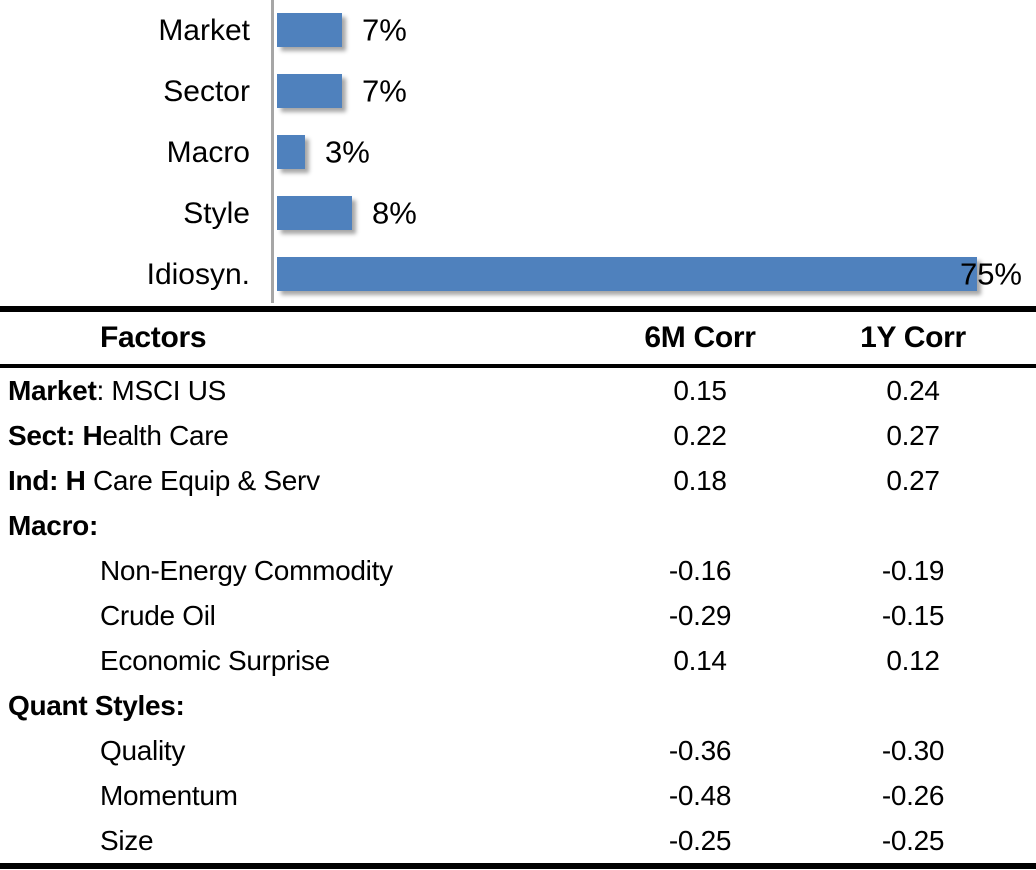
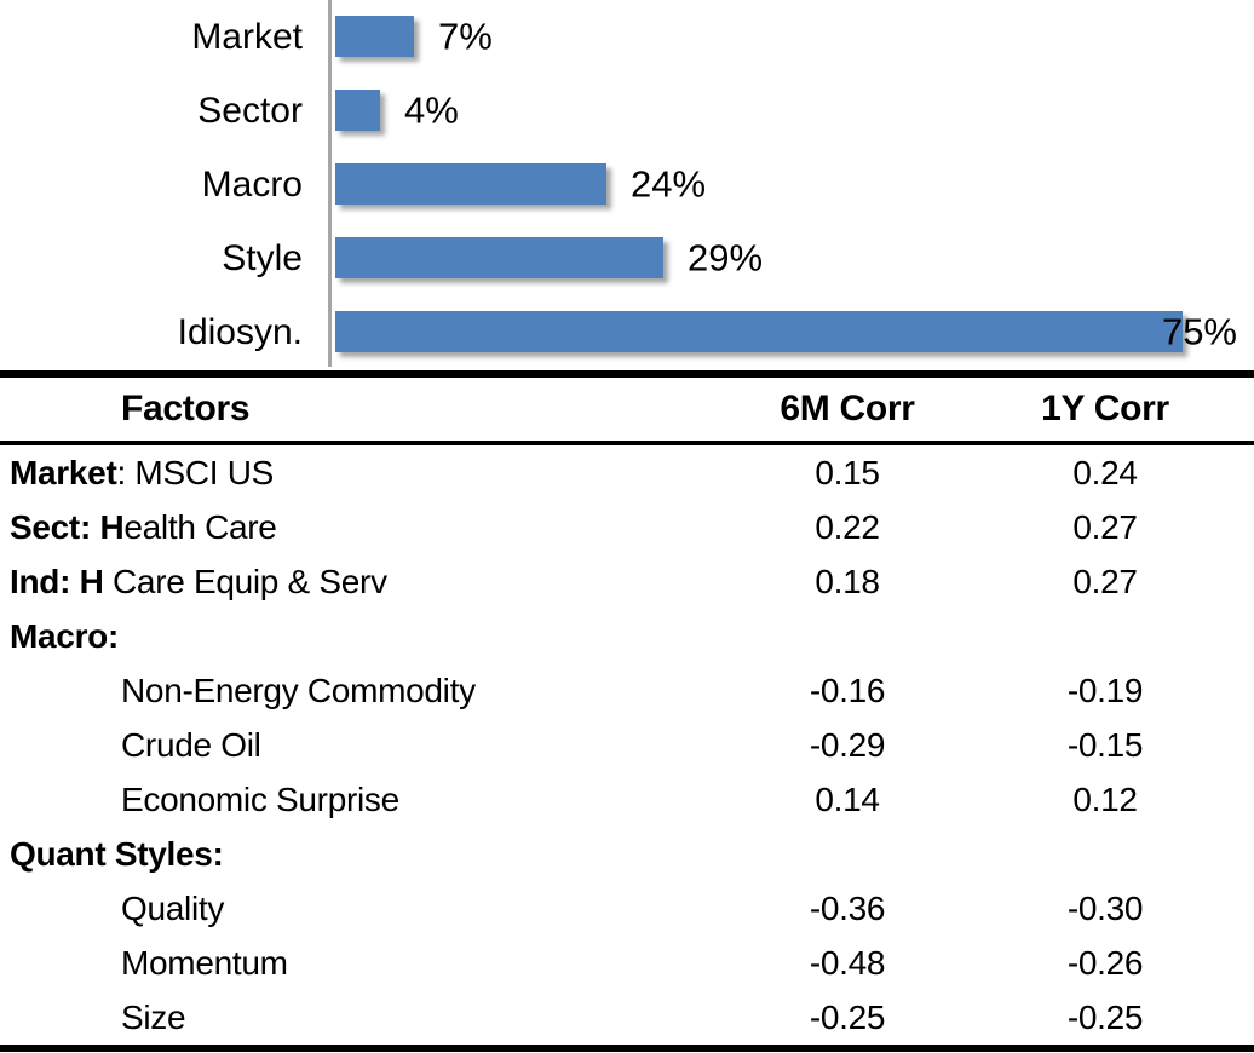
Sector: 7% -> 4%
Macro: 3% -> 24%
Style: 8% -> 29%
